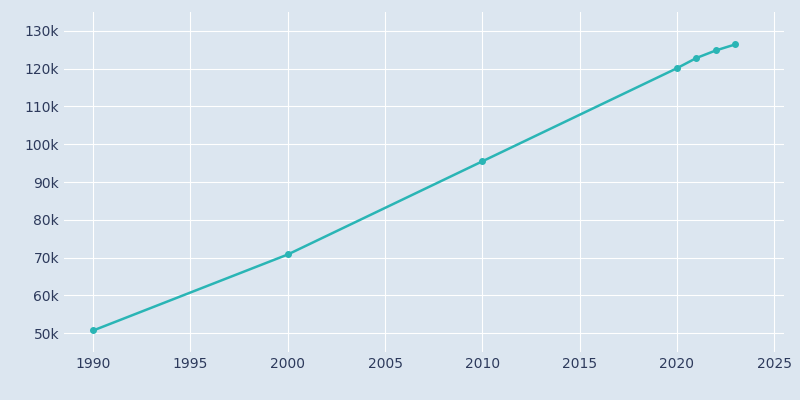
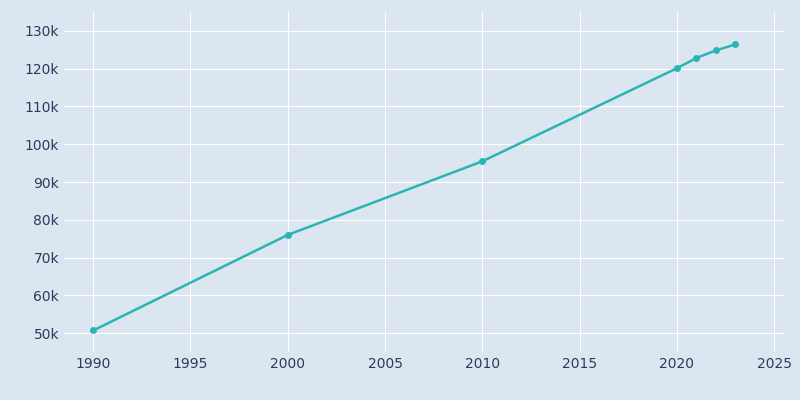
2000: 70.8k -> 76.0k
